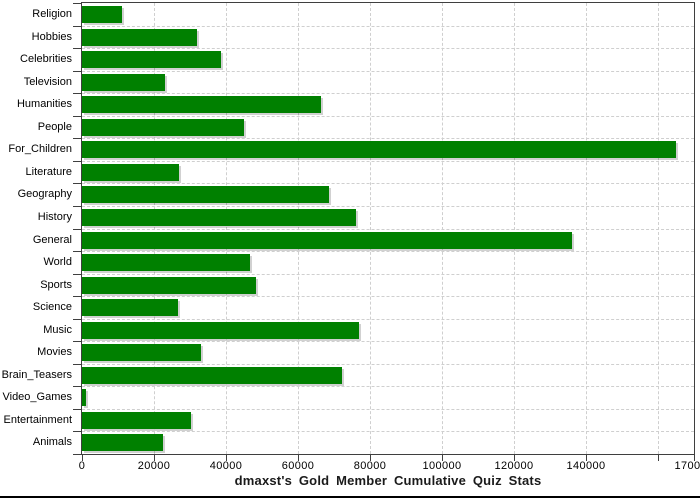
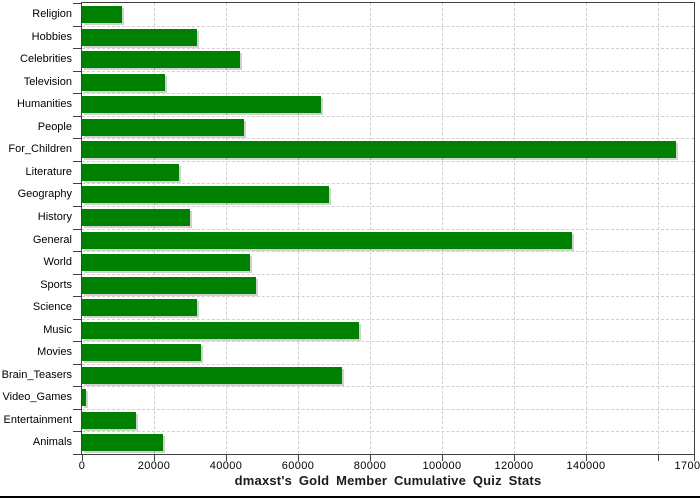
Celebrities: 38000 -> 44000
History: 76000 -> 30000
Science: 27000 -> 32000
Entertainment: 30000 -> 15000
